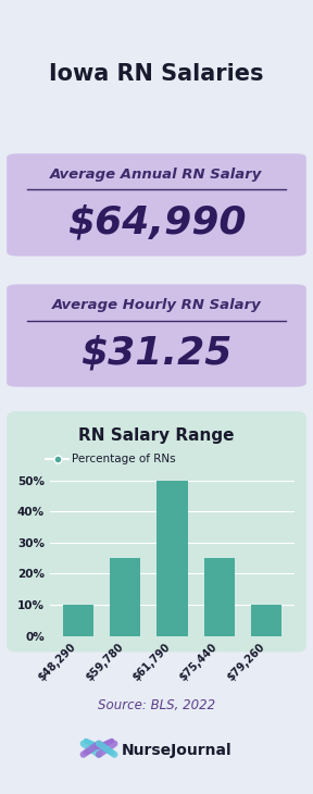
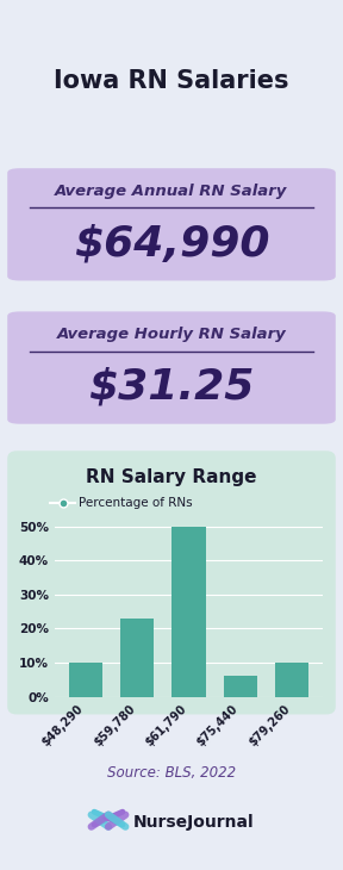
$59,780: 25% -> 23%
$75,440: 25% -> 6%
